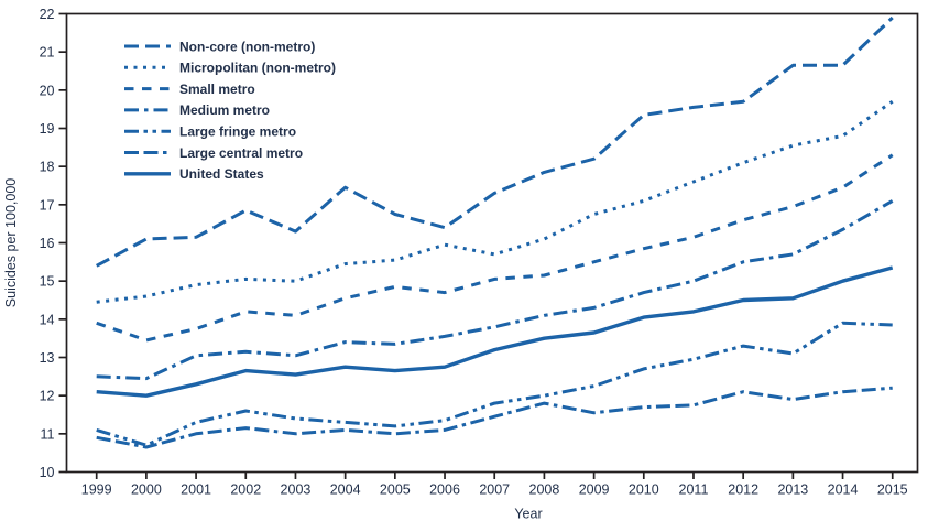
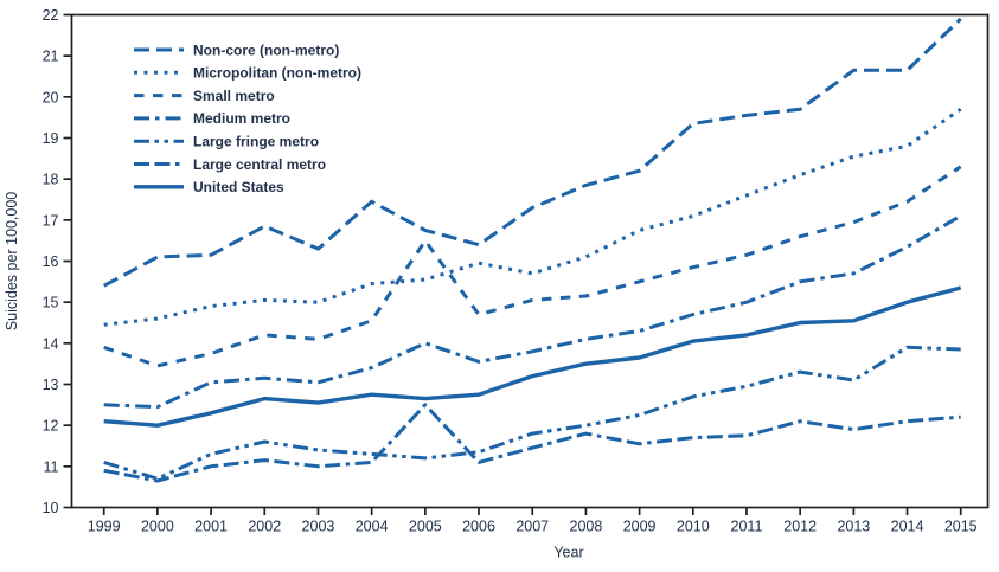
Small metro/2005: 14.8 -> 16.5
Medium metro/2005: 13.3 -> 14.0
Large central metro/2005: 11.0 -> 12.5
